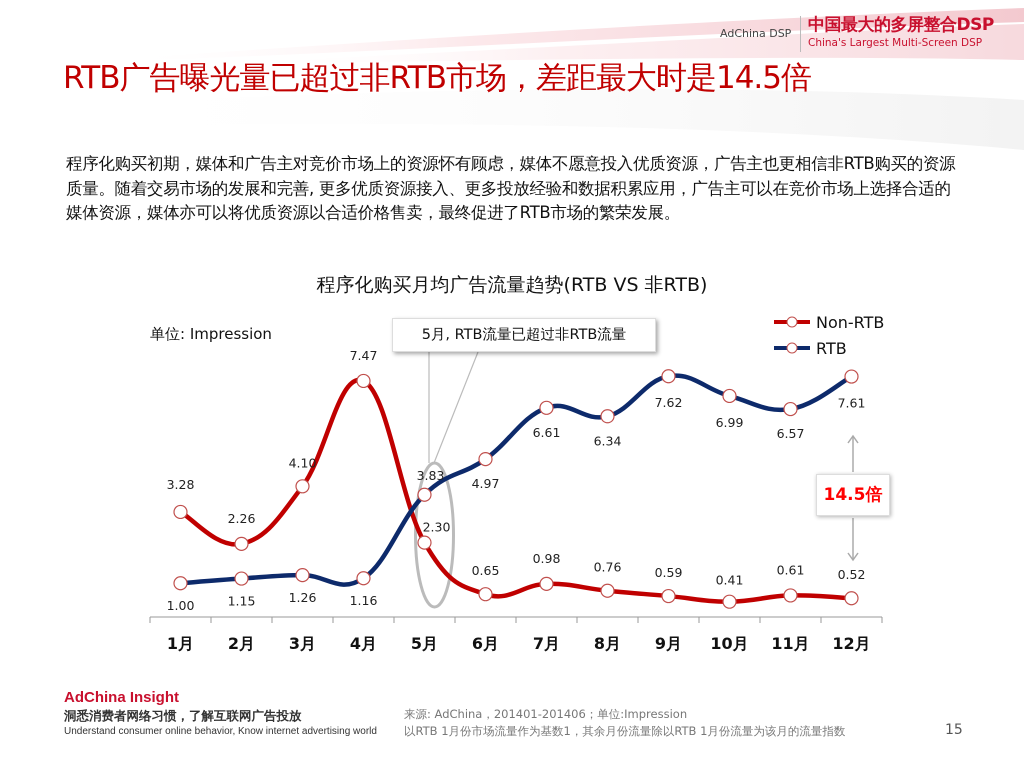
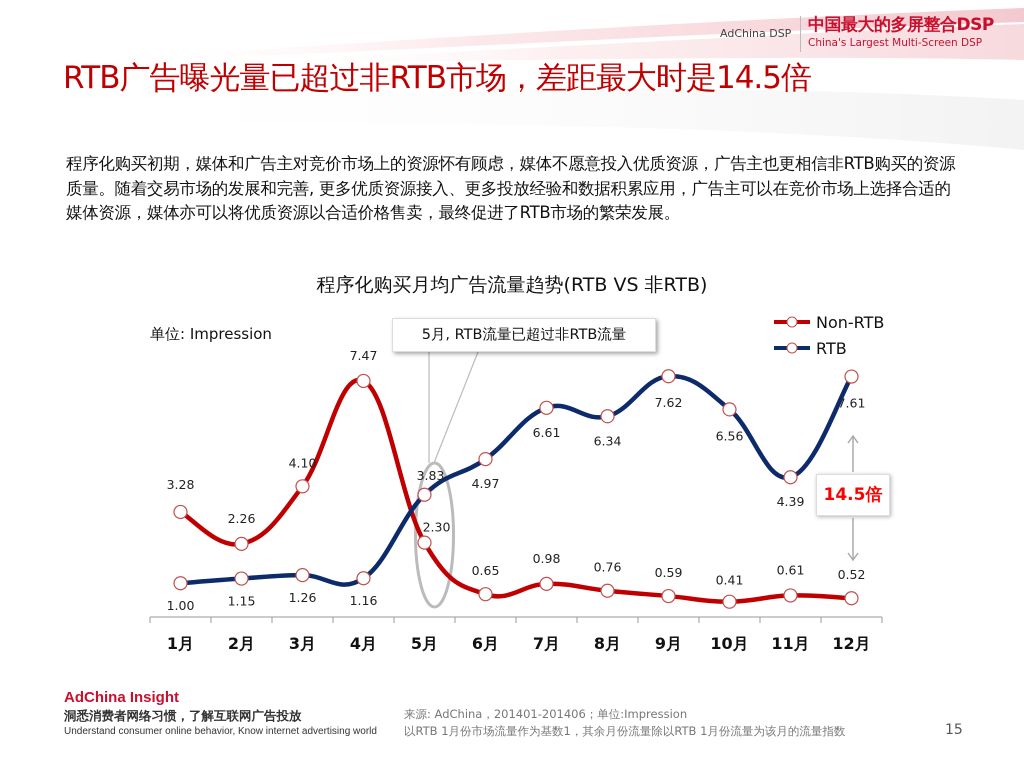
RTB/10月: 6.99 -> 6.56
RTB/11月: 6.57 -> 4.39
